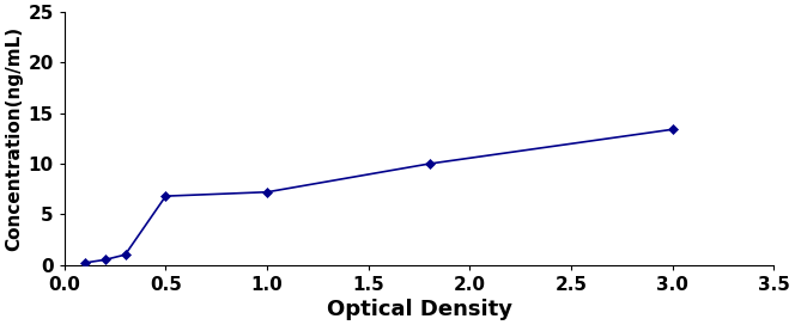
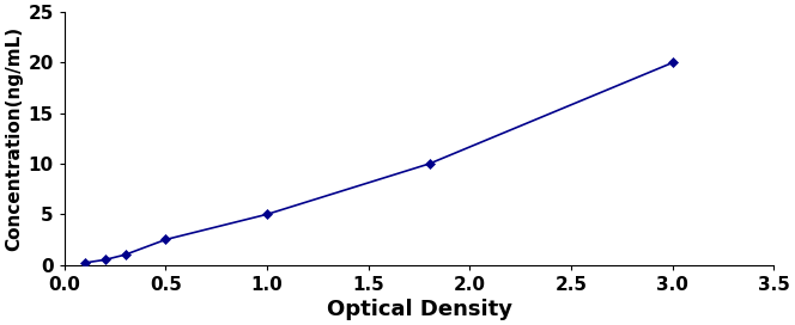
0.5: 6.8 -> 2.5
1.0: 7.2 -> 5.0
3.0: 13.4 -> 20.0
